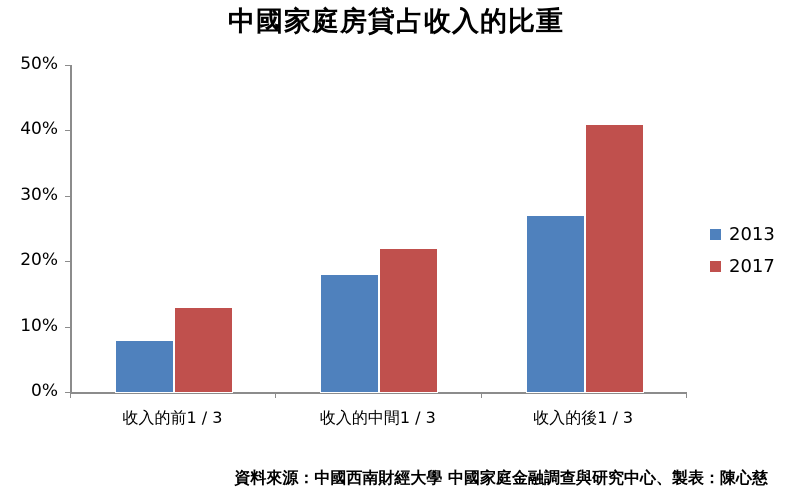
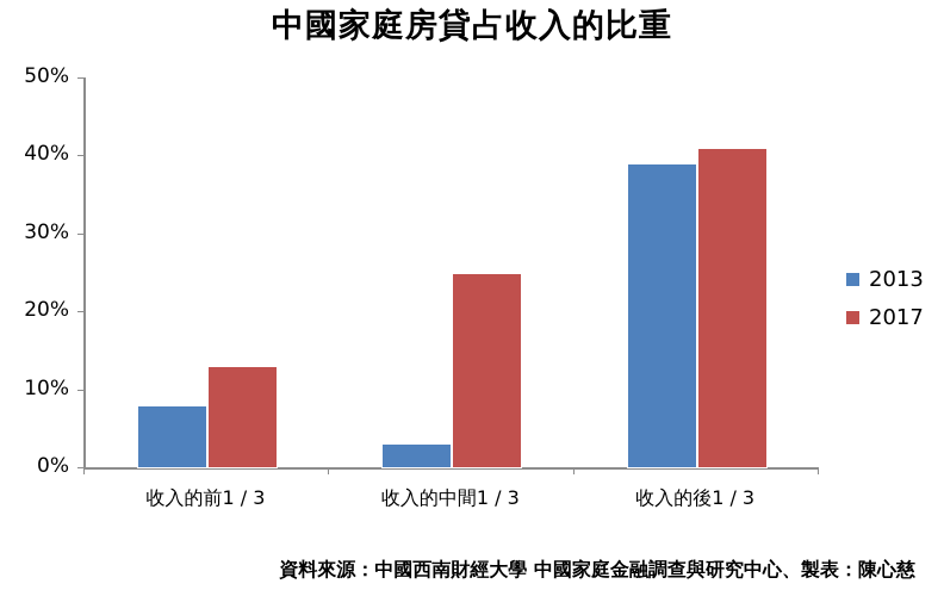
2013/收入的中間1 / 3: 18% -> 3%
2017/收入的中間1 / 3: 22% -> 25%
2013/收入的後1 / 3: 27% -> 39%
